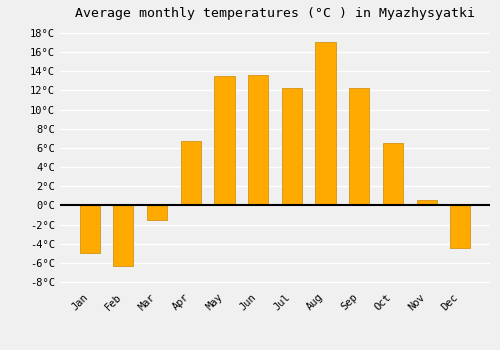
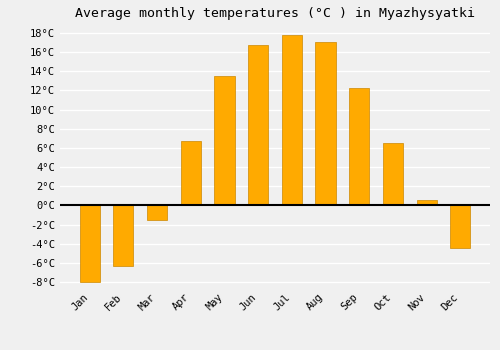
Jan: -5.0°C -> -8.0°C
Jun: 13.6°C -> 16.7°C
Jul: 12.2°C -> 17.8°C
